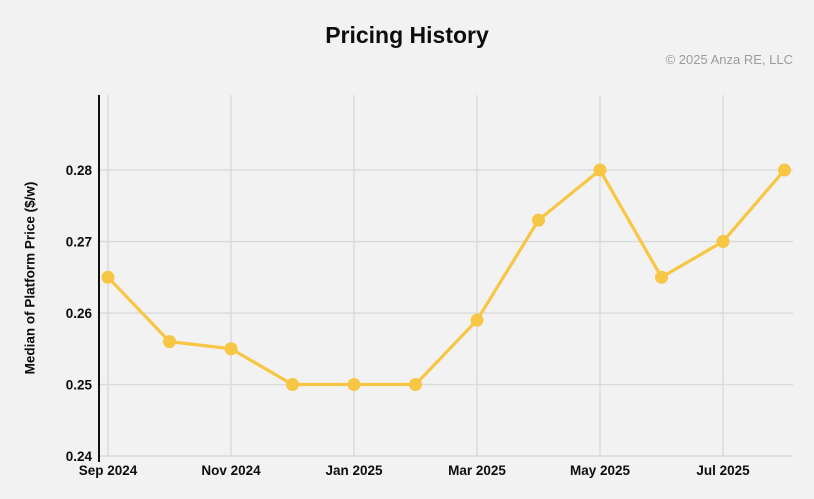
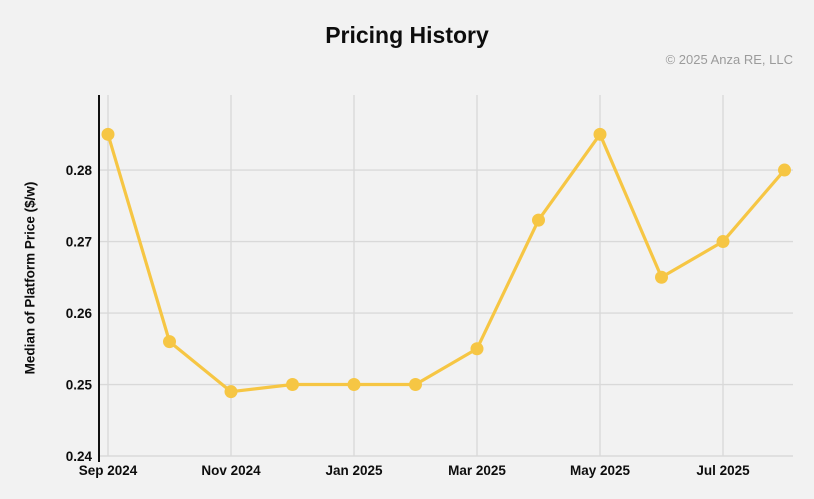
Sep 2024: 0.265 -> 0.285
Nov 2024: 0.255 -> 0.249
Mar 2025: 0.259 -> 0.255
May 2025: 0.280 -> 0.285
